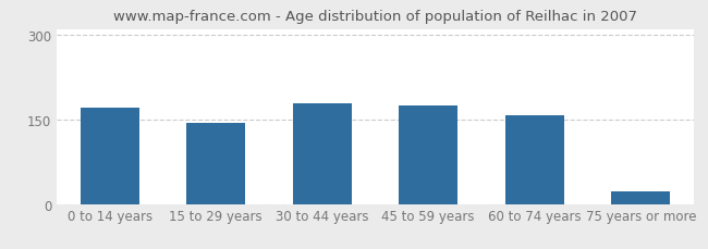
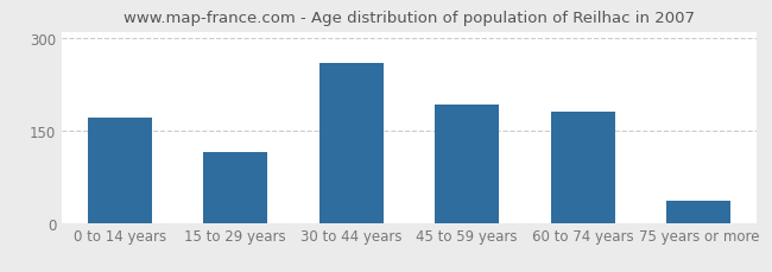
15 to 29 years: 143 -> 114
30 to 44 years: 178 -> 260
45 to 59 years: 175 -> 192
60 to 74 years: 157 -> 180
75 years or more: 22 -> 36
